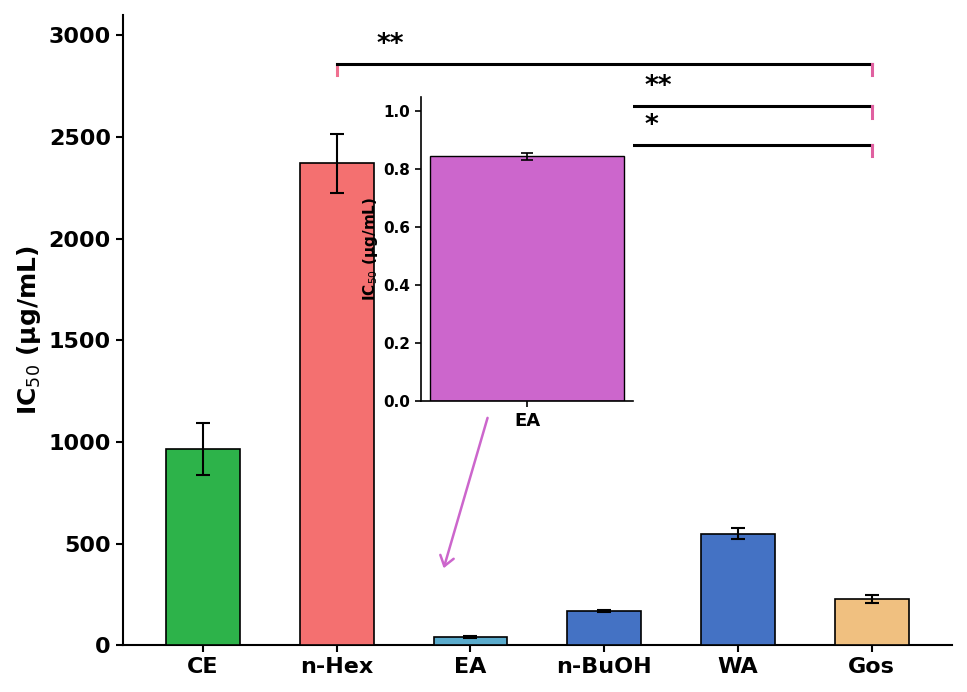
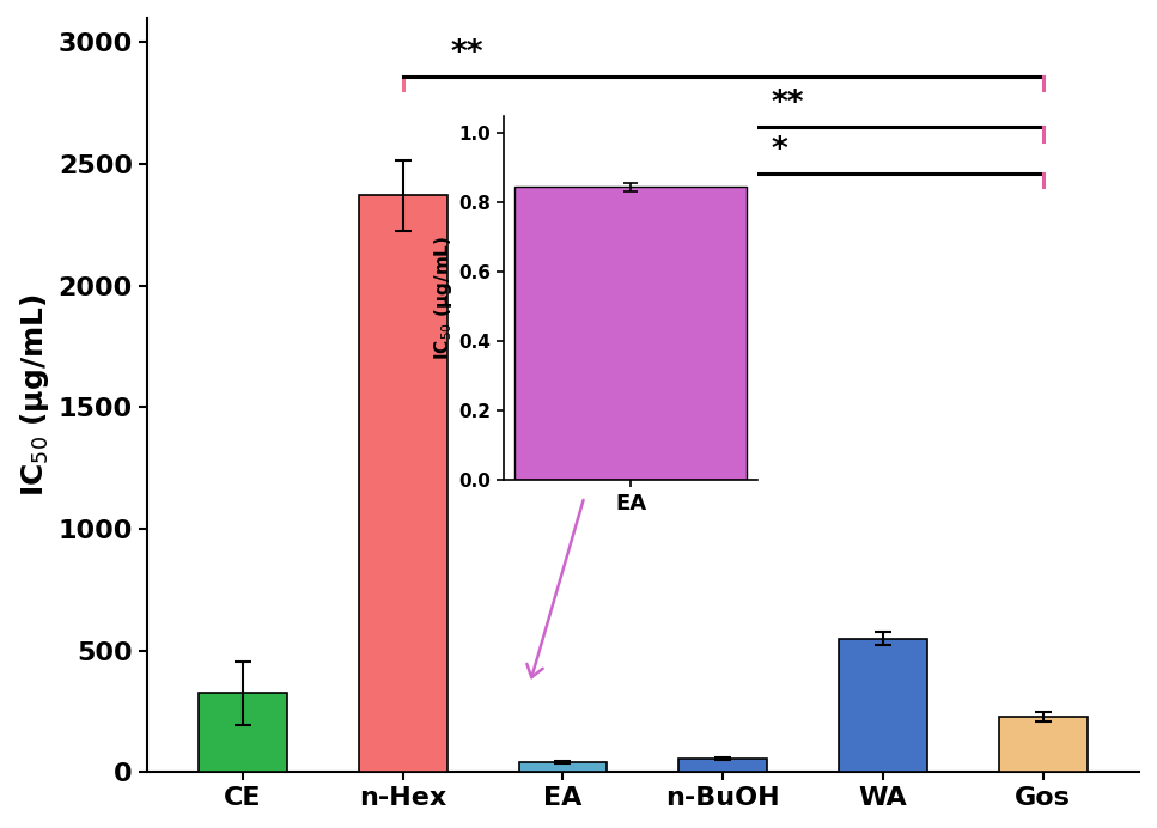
CE: 965 -> 325
n-BuOH: 170 -> 57
